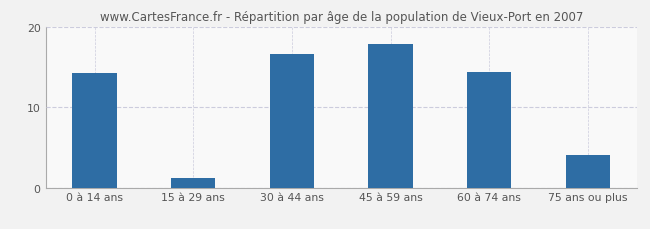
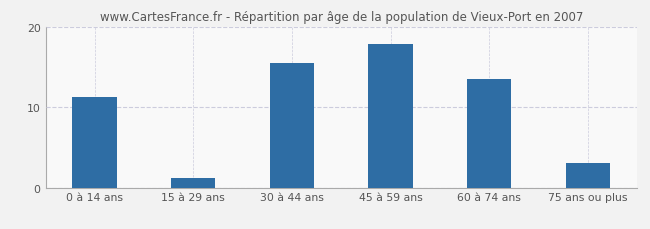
0 à 14 ans: 14.2 -> 11.2
30 à 44 ans: 16.6 -> 15.5
60 à 74 ans: 14.4 -> 13.5
75 ans ou plus: 4.0 -> 3.0
